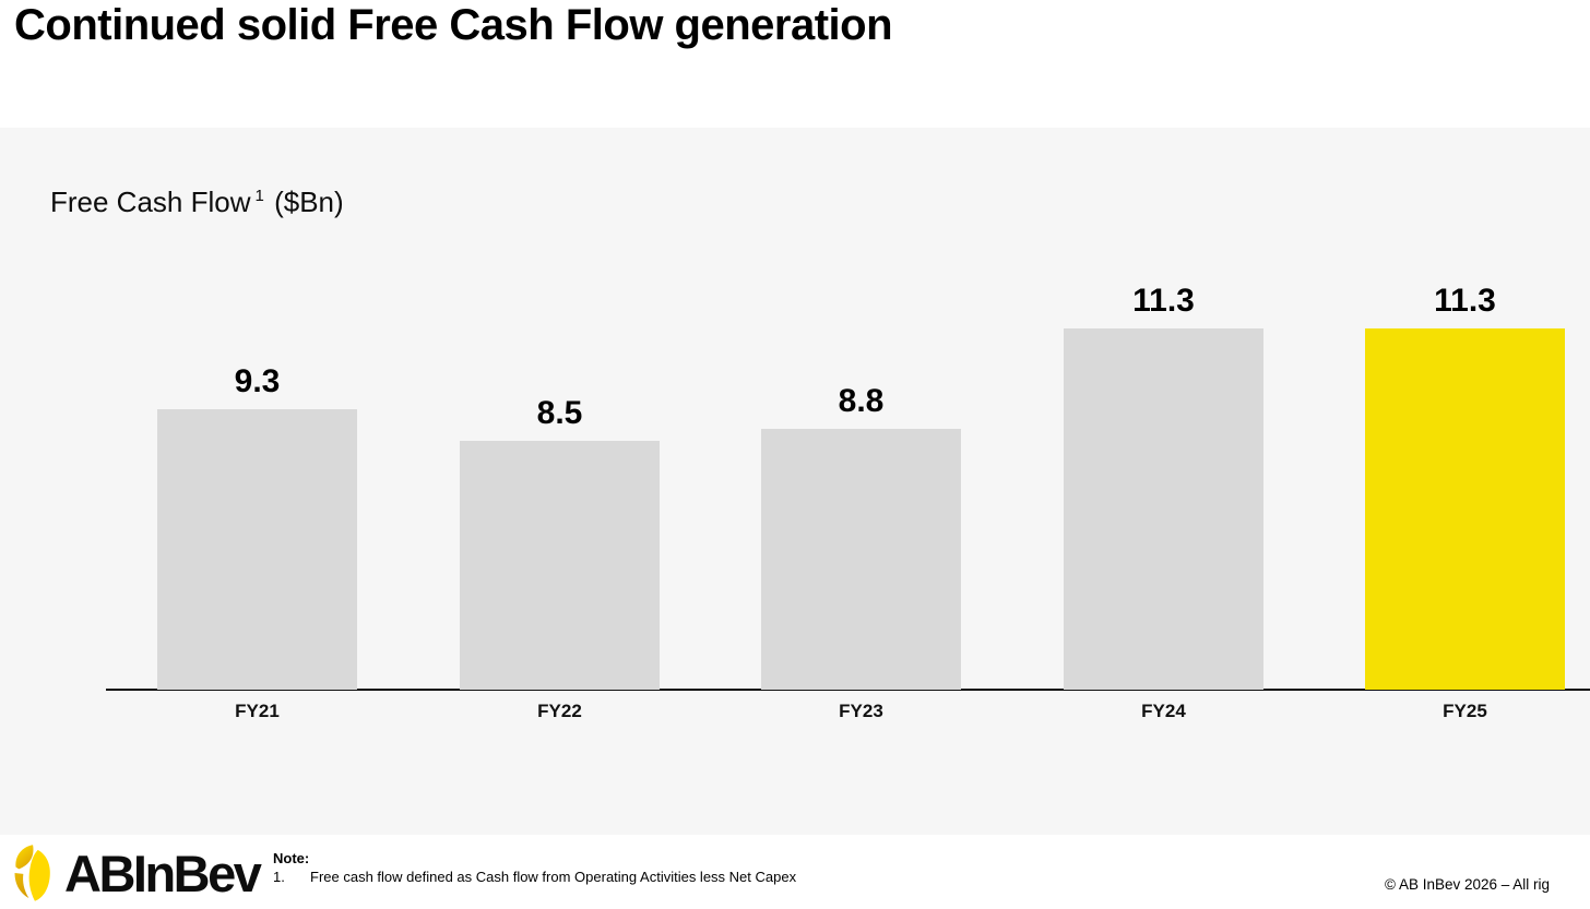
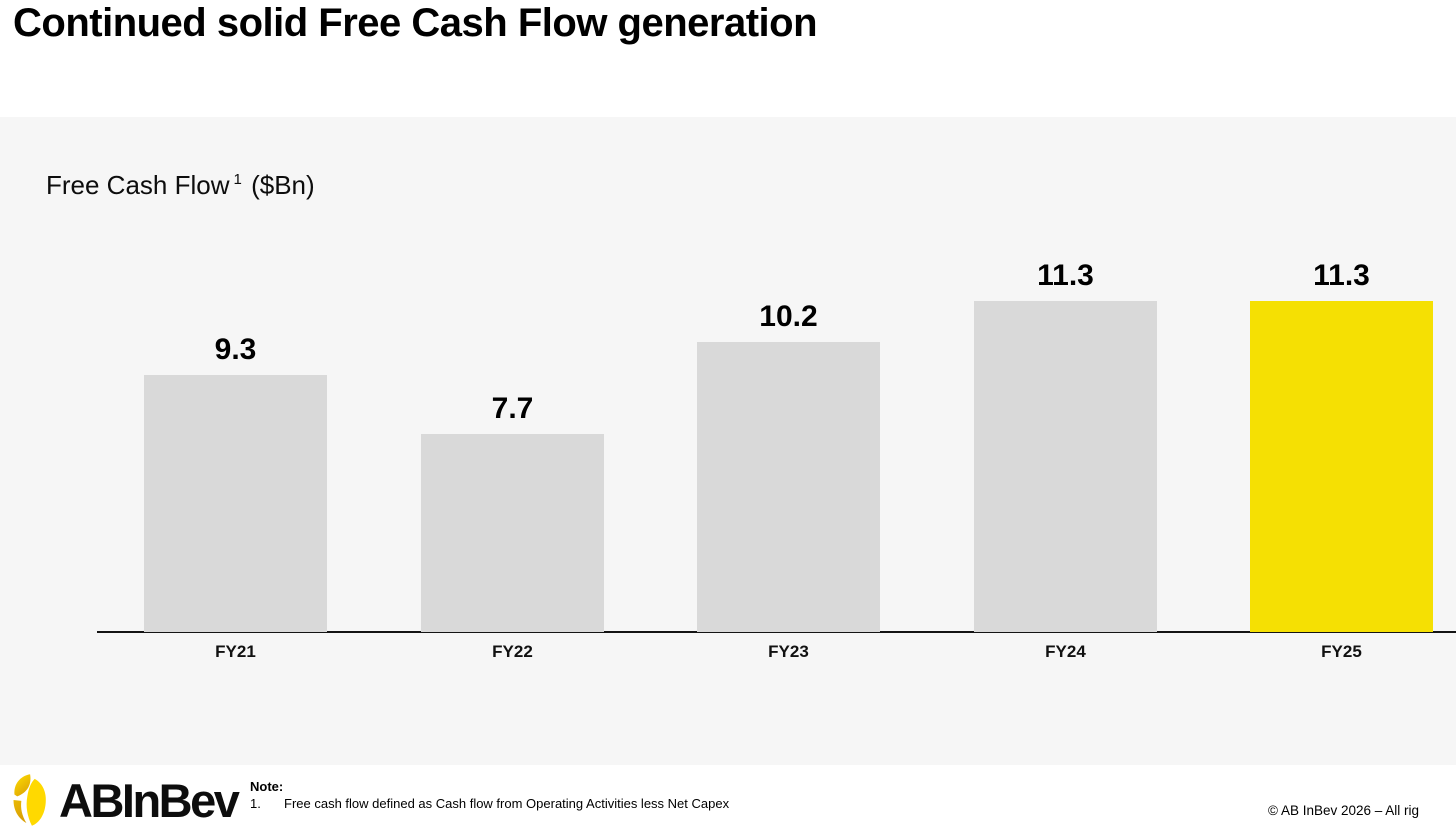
FY22: 8.5 -> 7.7
FY23: 8.8 -> 10.2
